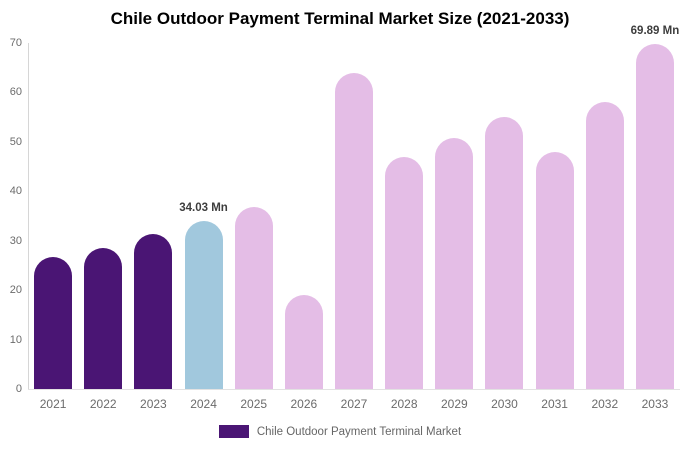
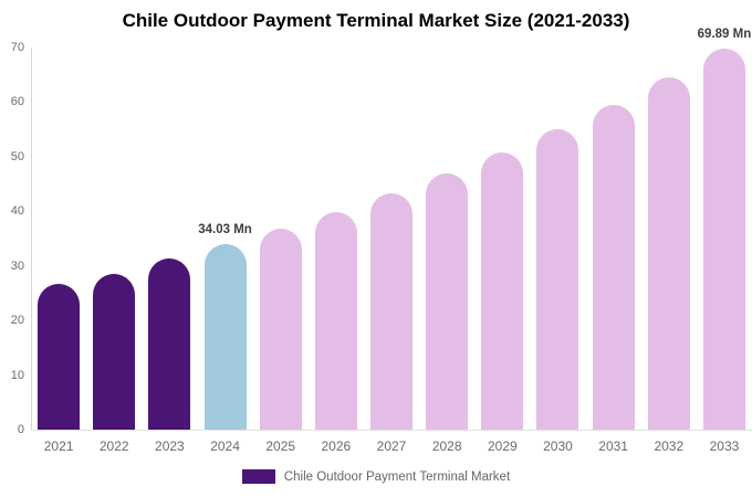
2026: 19 -> 40
2027: 64 -> 43
2031: 48 -> 60
2032: 58 -> 64
